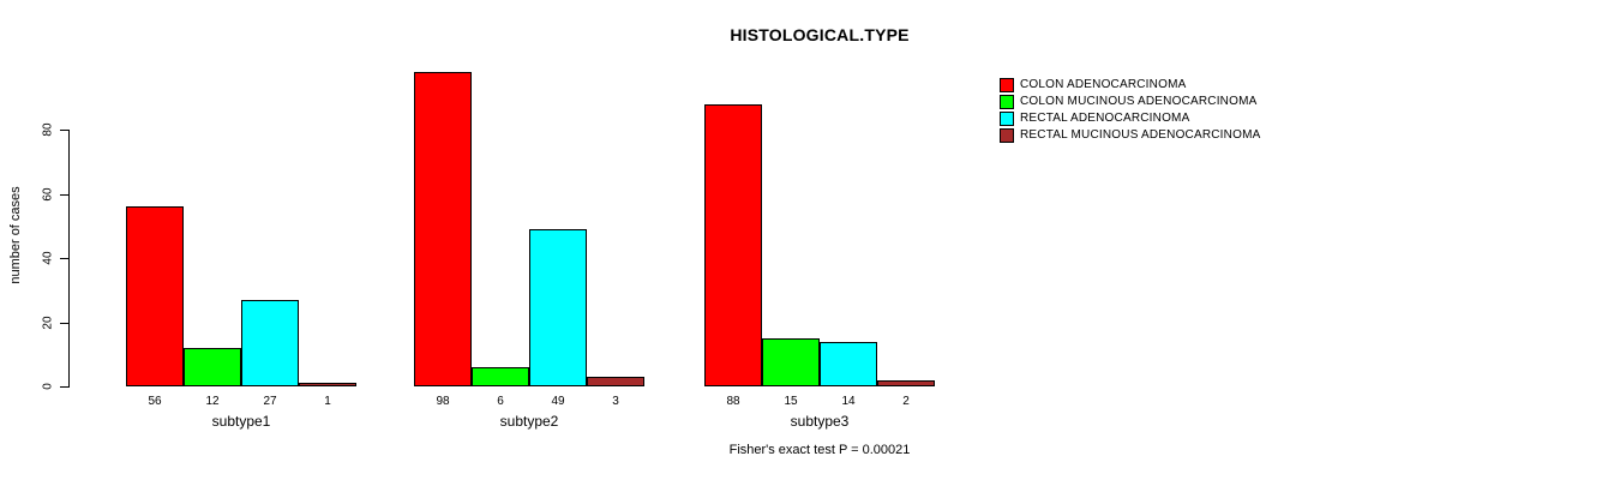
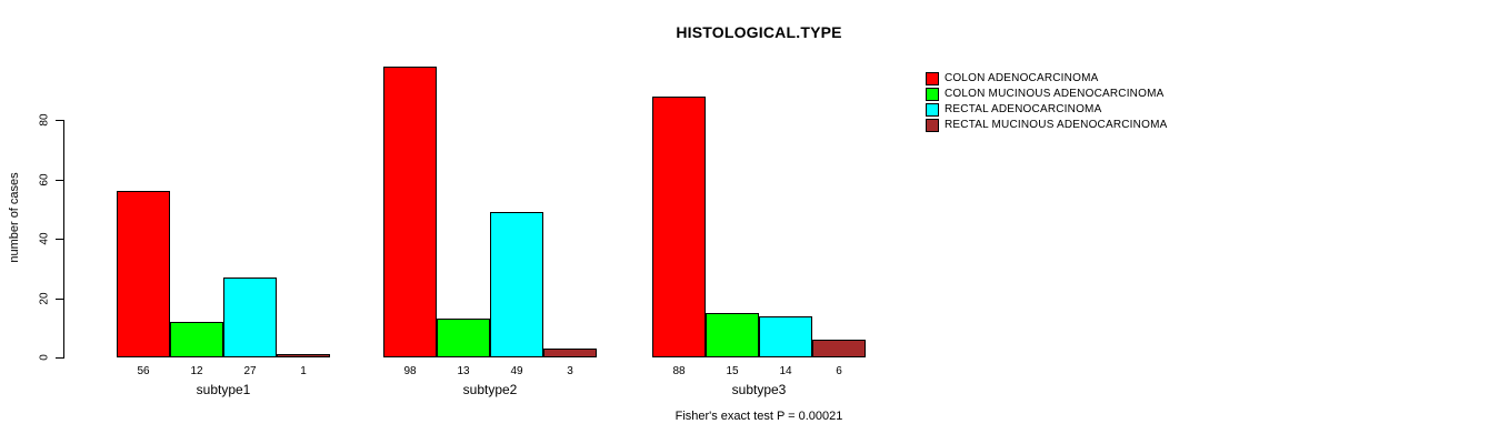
COLON MUCINOUS ADENOCARCINOMA/subtype2: 6 -> 13
RECTAL MUCINOUS ADENOCARCINOMA/subtype3: 2 -> 6
